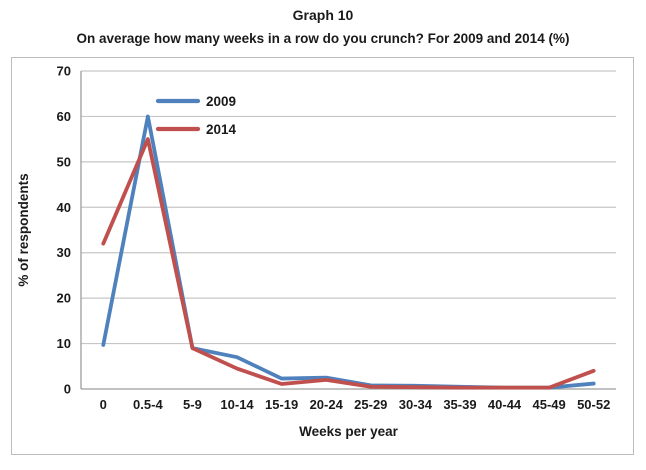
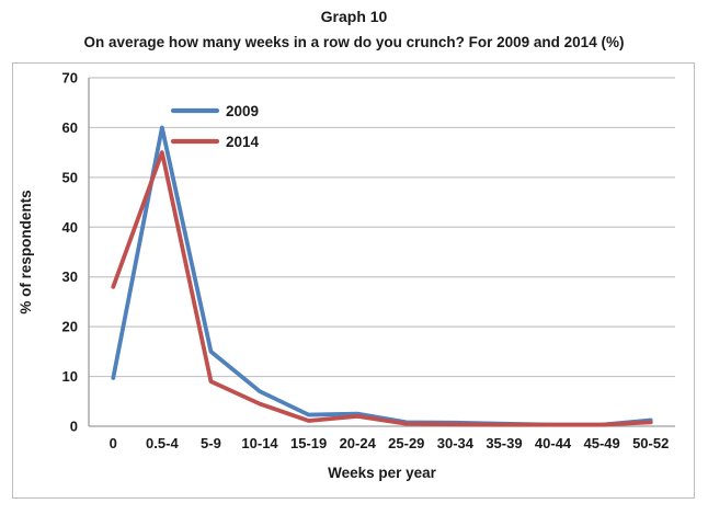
2014/0: 32 -> 28
2009/5-9: 9 -> 15
2014/50-52: 4 -> 1
